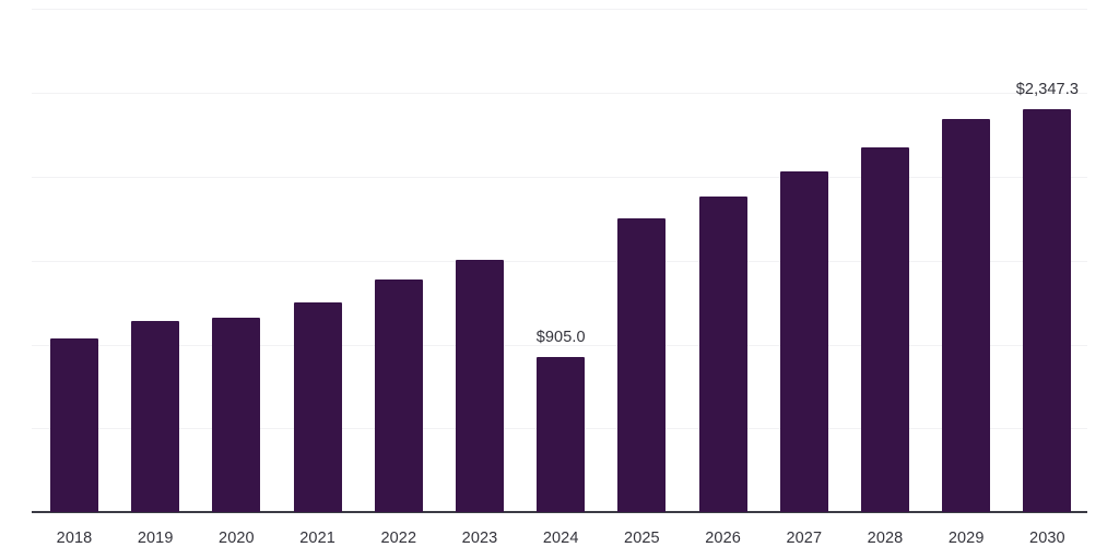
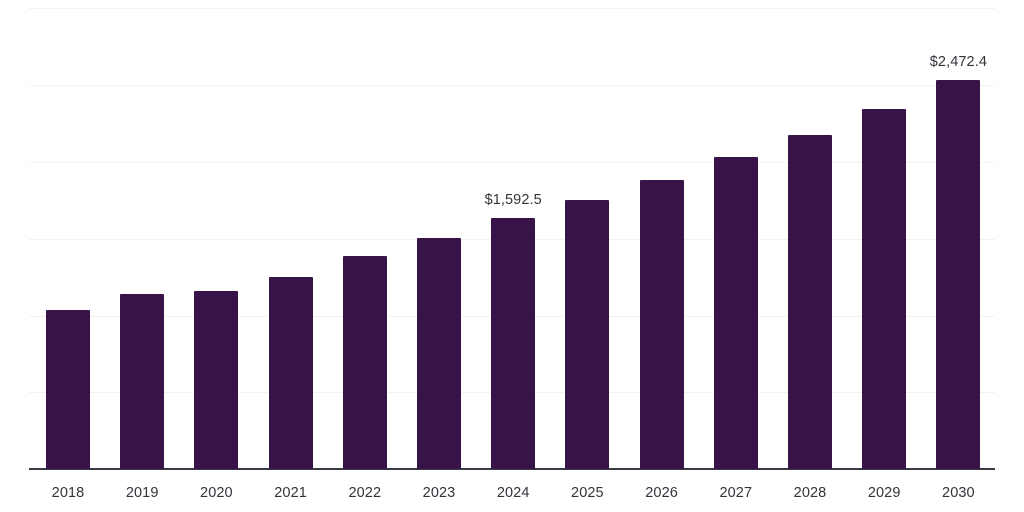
2024: $905.0 -> $1,592.5
2030: $2,347.3 -> $2,472.4
